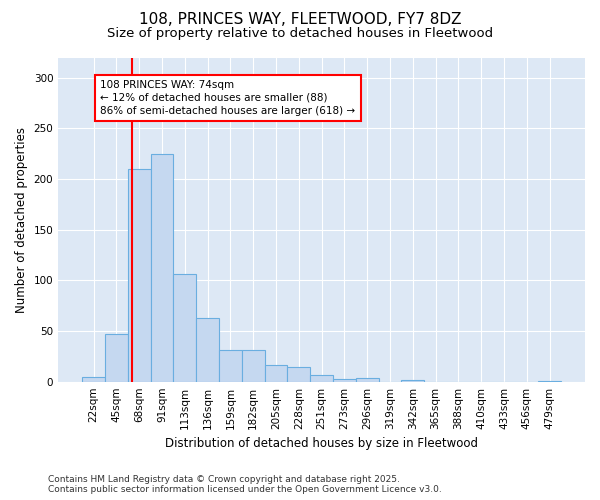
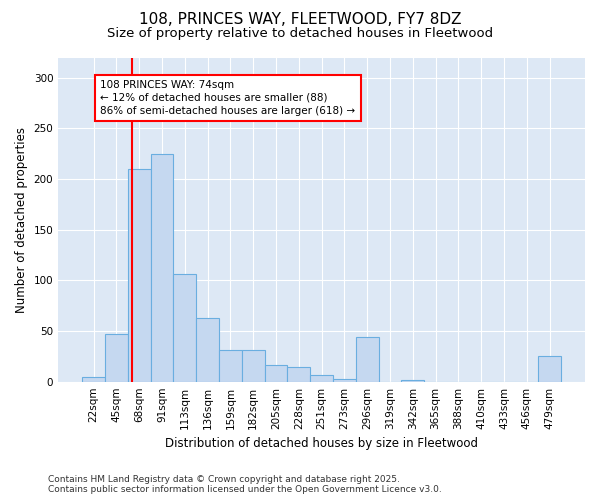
296sqm: 4 -> 44
479sqm: 1 -> 25
